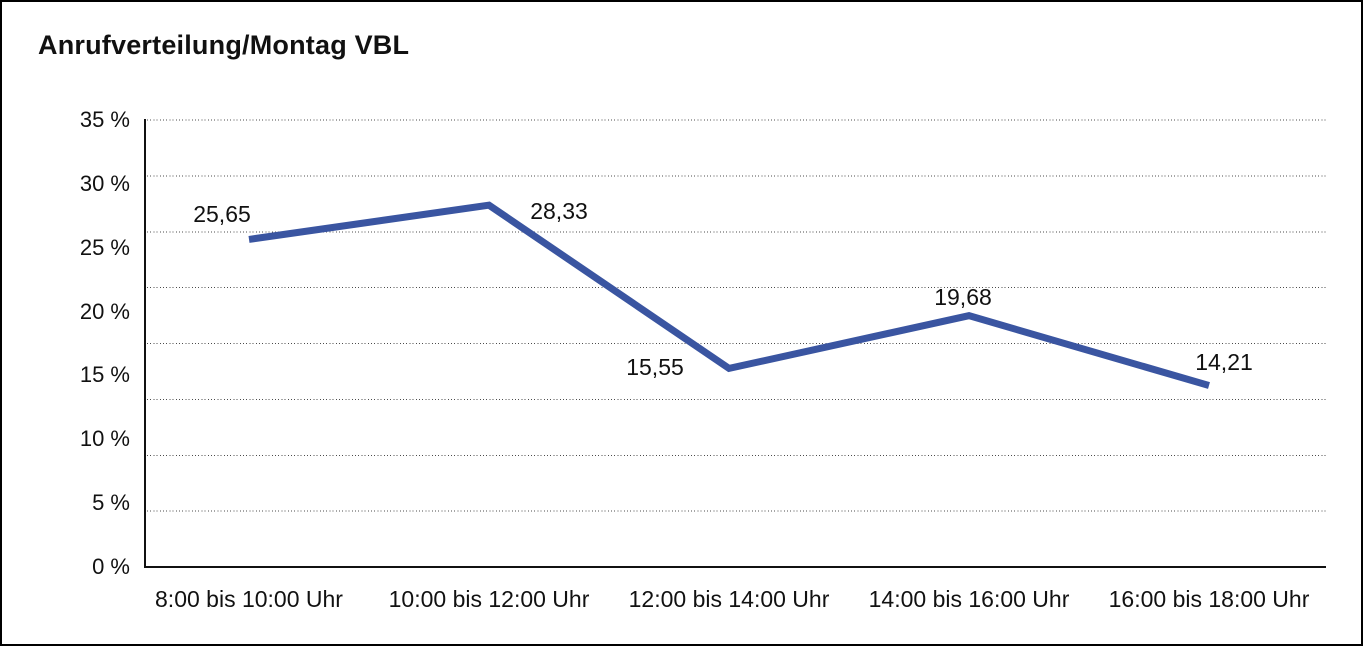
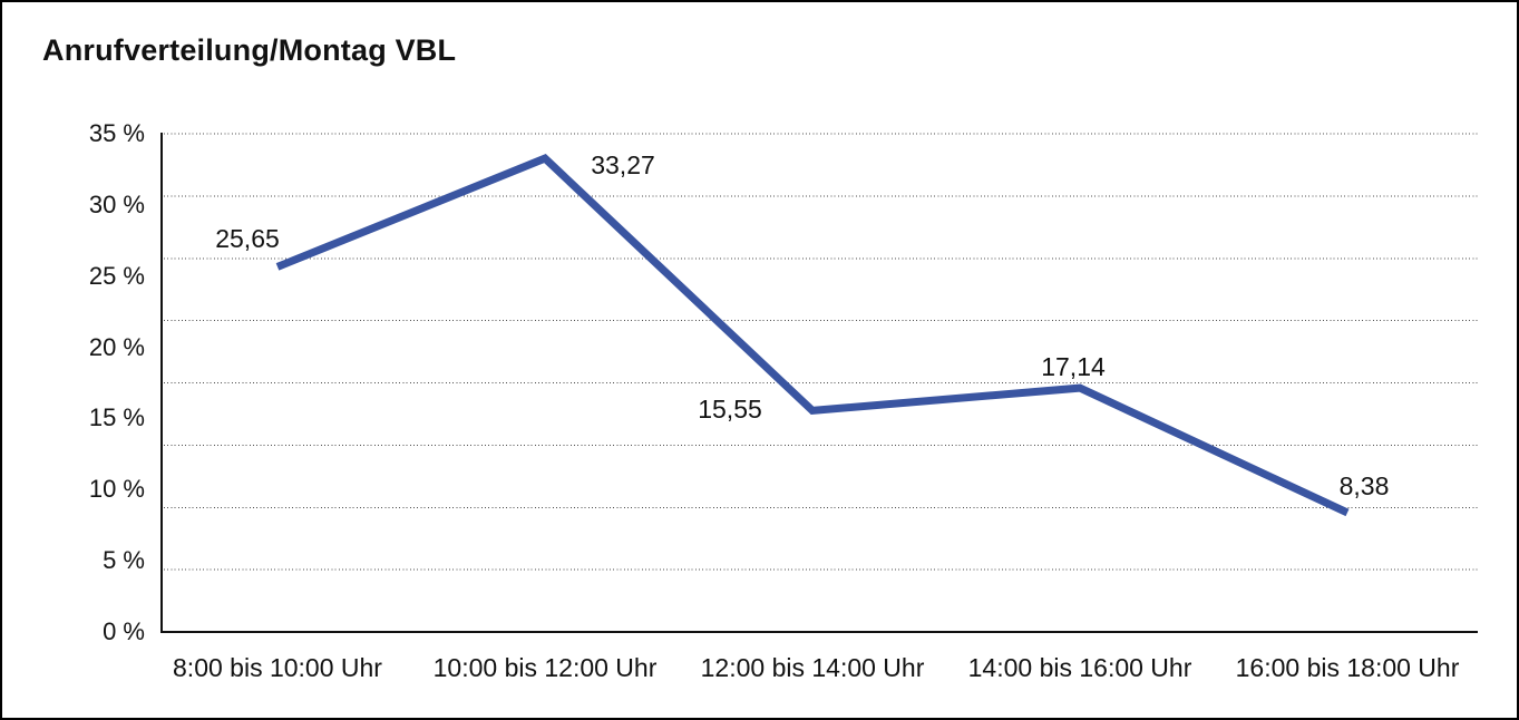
10:00 bis 12:00 Uhr: 28,33 -> 33,27
14:00 bis 16:00 Uhr: 19,68 -> 17,14
16:00 bis 18:00 Uhr: 14,21 -> 8,38
